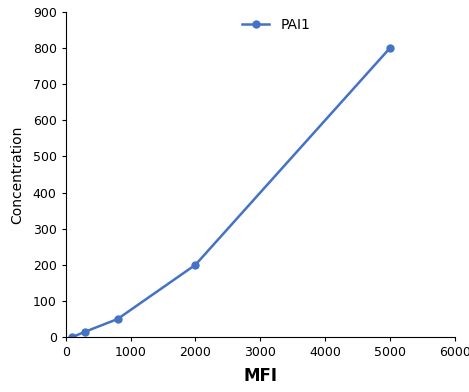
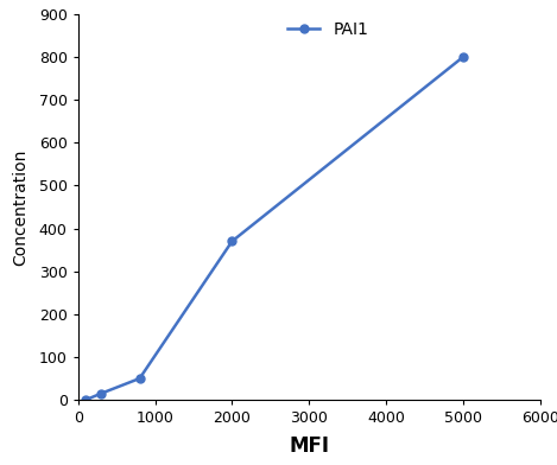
2000: 200 -> 370
